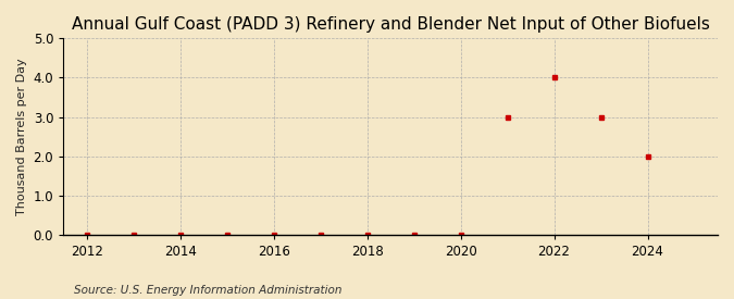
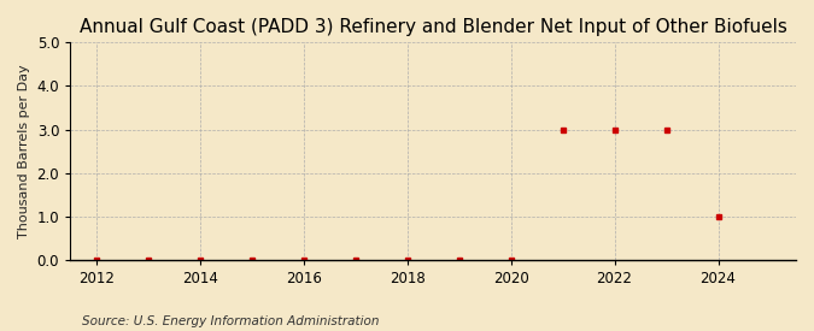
2022: 4 -> 3
2024: 2 -> 1
